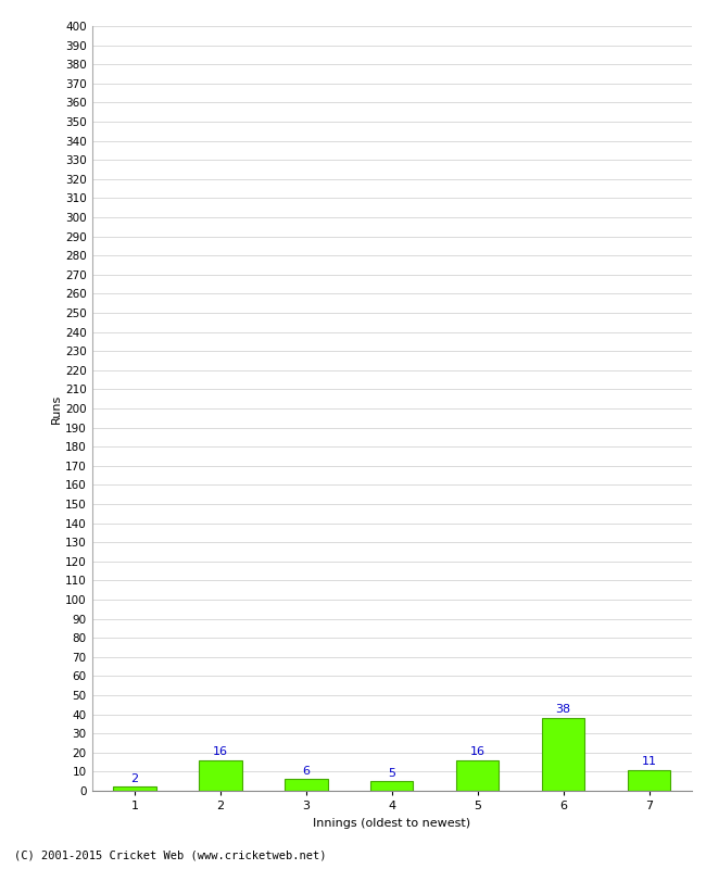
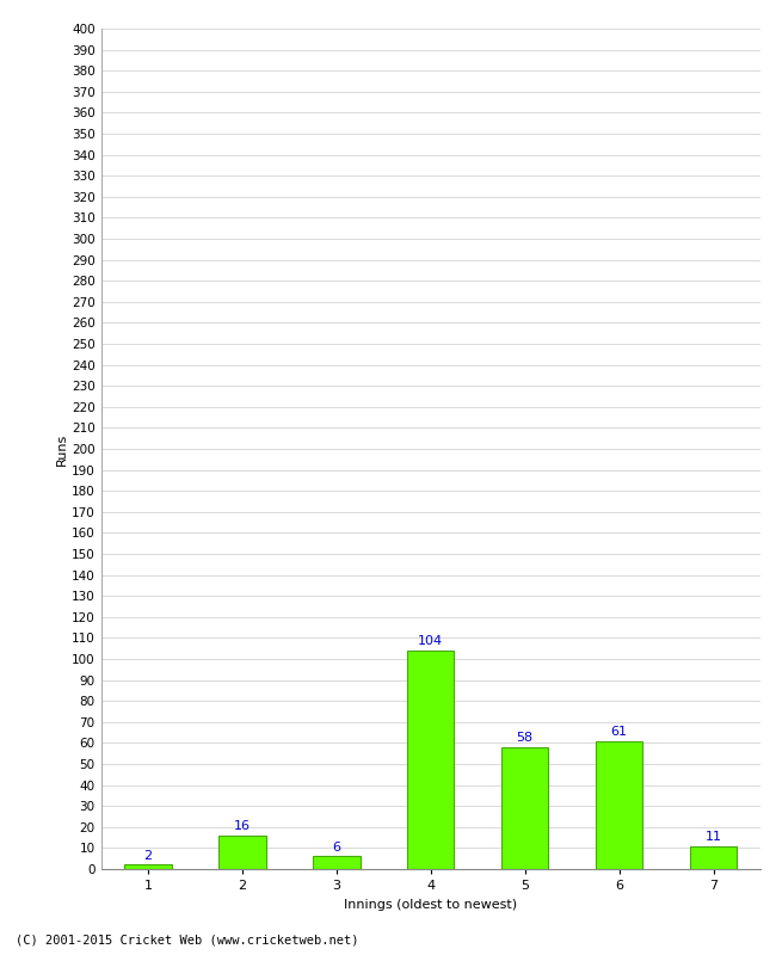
4: 5 -> 104
5: 16 -> 58
6: 38 -> 61
